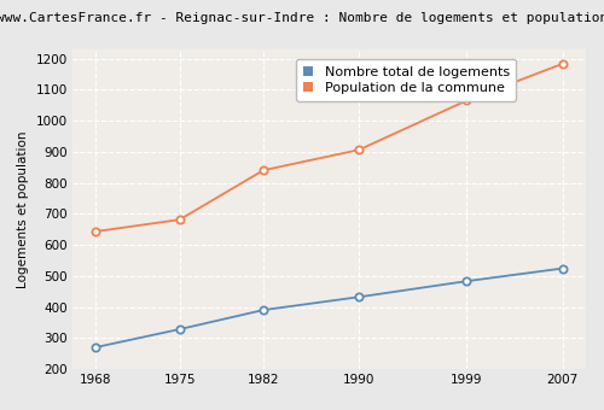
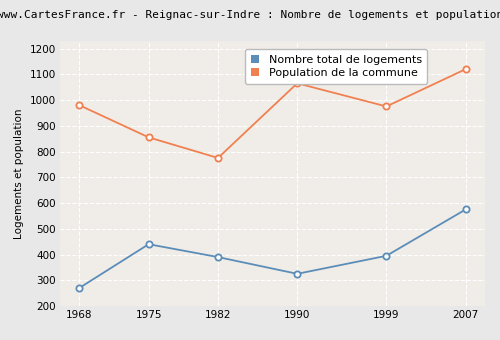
Population de la commune/1968: 643 -> 980
Nombre total de logements/1975: 328 -> 440
Population de la commune/1975: 681 -> 855
Population de la commune/1982: 840 -> 775
Nombre total de logements/1990: 432 -> 325
Population de la commune/1990: 906 -> 1065
Nombre total de logements/1999: 483 -> 395
Population de la commune/1999: 1065 -> 975
Nombre total de logements/2007: 524 -> 575
Population de la commune/2007: 1183 -> 1120
